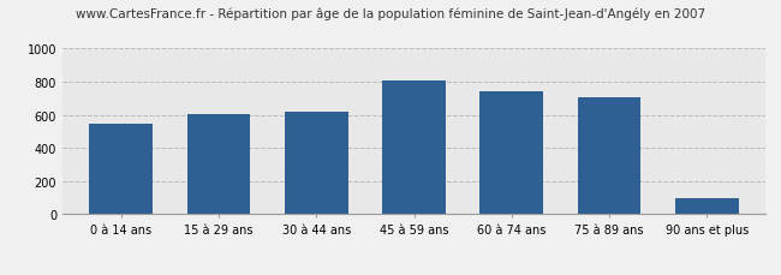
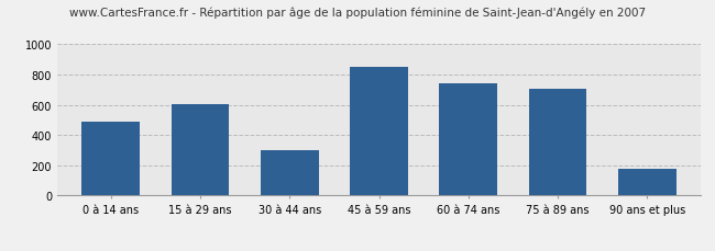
0 à 14 ans: 540 -> 490
30 à 44 ans: 620 -> 300
45 à 59 ans: 810 -> 850
90 ans et plus: 100 -> 180
